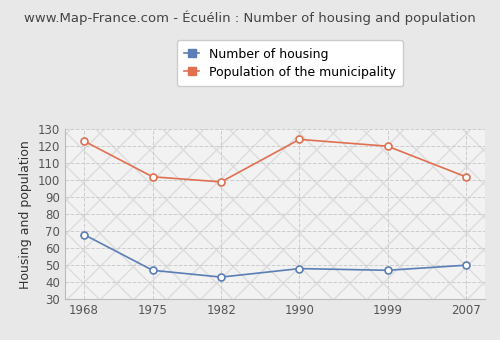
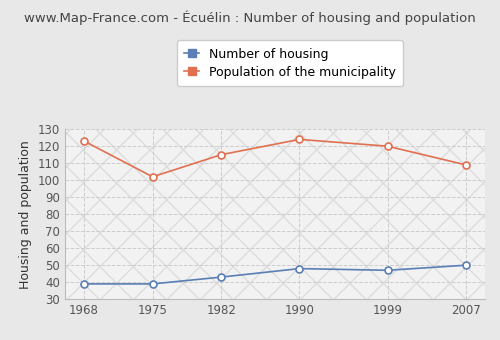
Number of housing/1968: 68 -> 39
Number of housing/1975: 47 -> 39
Population of the municipality/1982: 99 -> 115
Population of the municipality/2007: 102 -> 109
